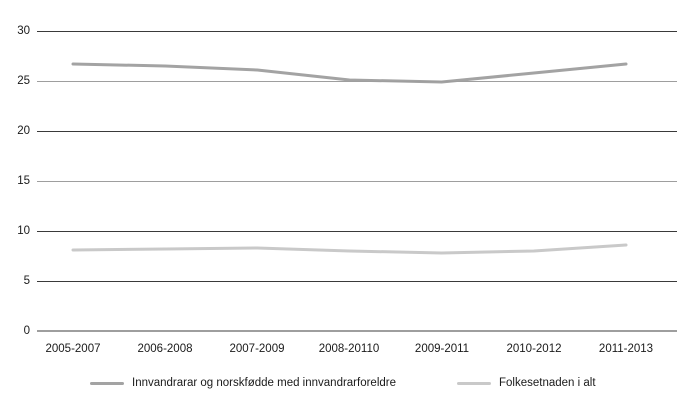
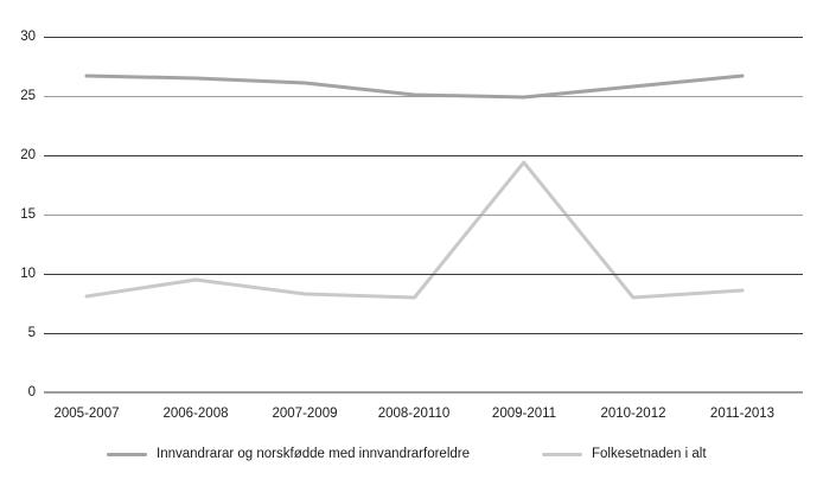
Folkesetnaden i alt/2006-2008: 8.2 -> 9.5
Folkesetnaden i alt/2009-2011: 7.8 -> 19.4
